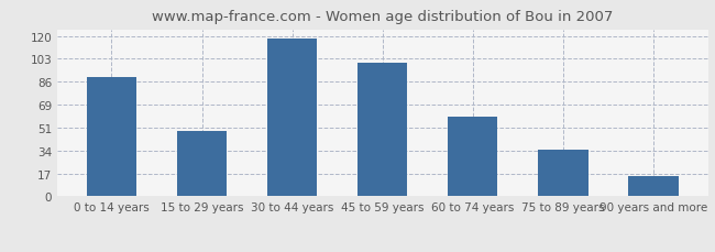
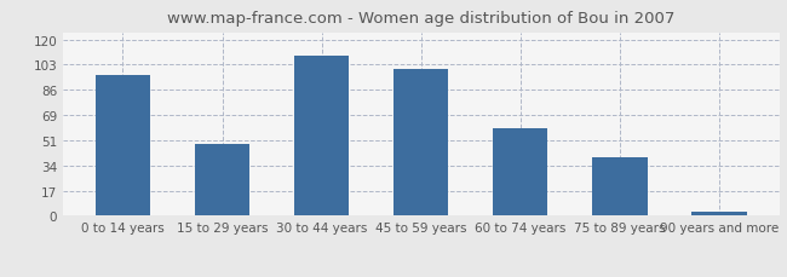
0 to 14 years: 89 -> 96
30 to 44 years: 118 -> 109
75 to 89 years: 35 -> 40
90 years and more: 15 -> 3
